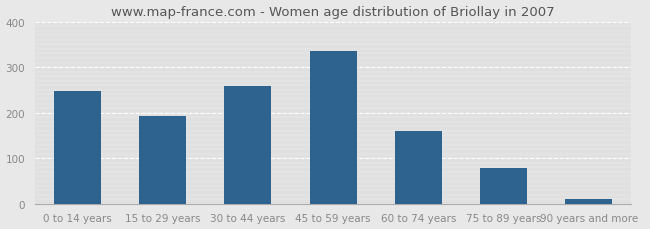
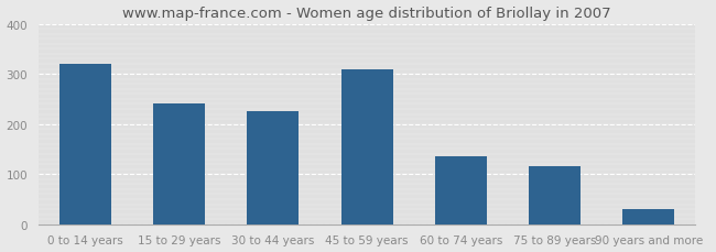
0 to 14 years: 248 -> 320
15 to 29 years: 193 -> 240
30 to 44 years: 258 -> 225
45 to 59 years: 335 -> 310
60 to 74 years: 160 -> 135
75 to 89 years: 78 -> 115
90 years and more: 10 -> 30
